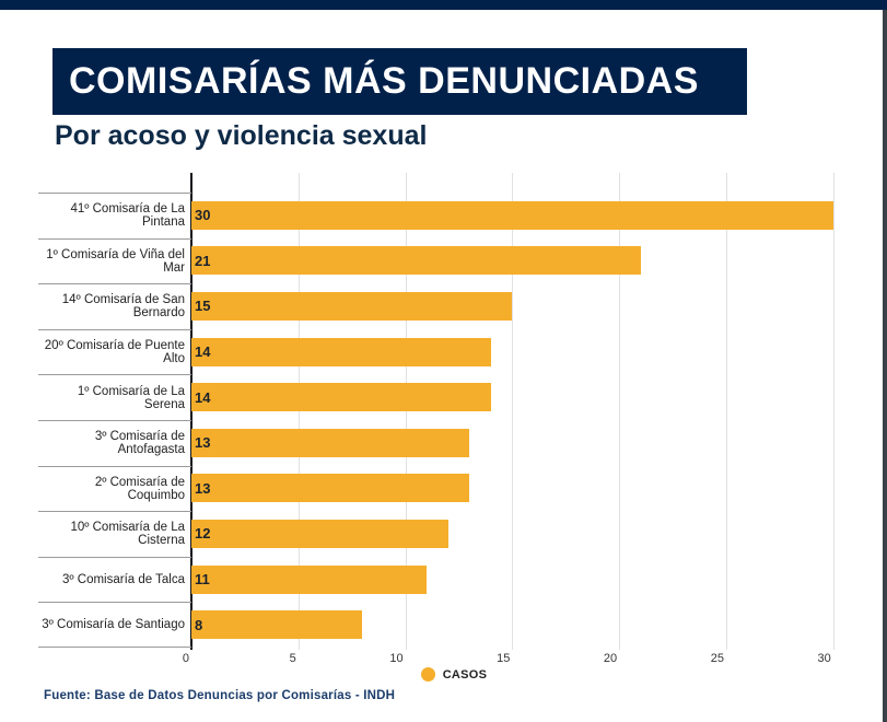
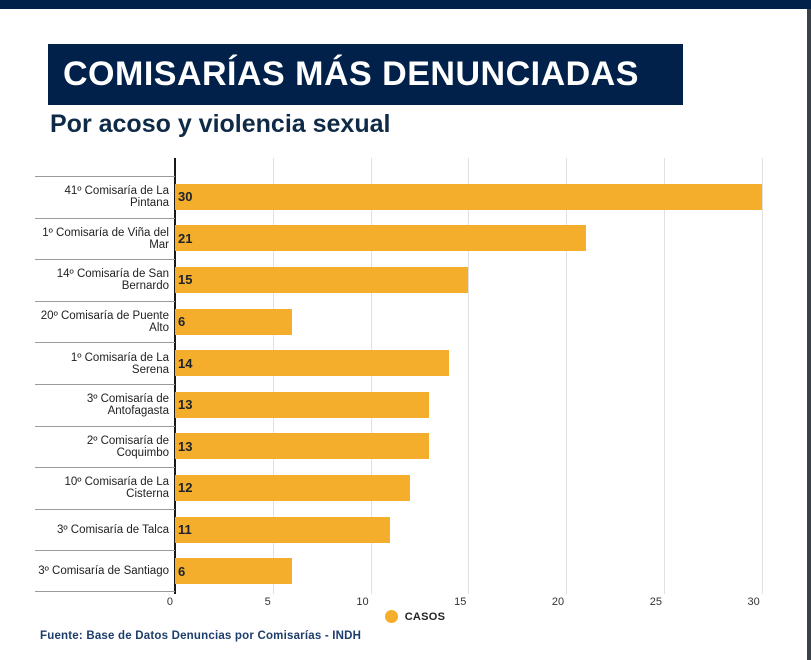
20º Comisaría de Puente Alto: 14 -> 6
3º Comisaría de Santiago: 8 -> 6
